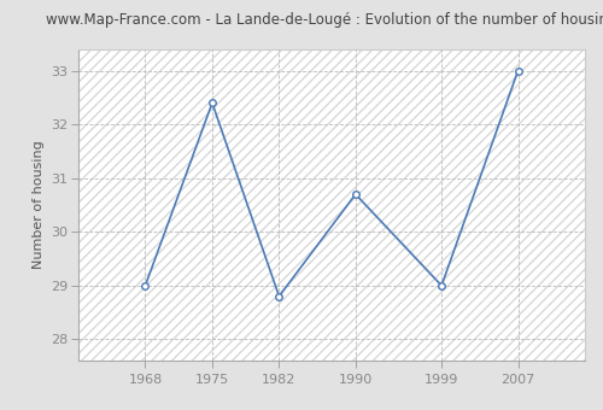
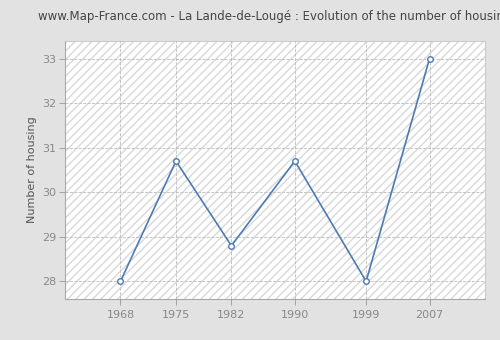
1968: 29.0 -> 28.0
1975: 32.4 -> 30.7
1999: 29.0 -> 28.0
